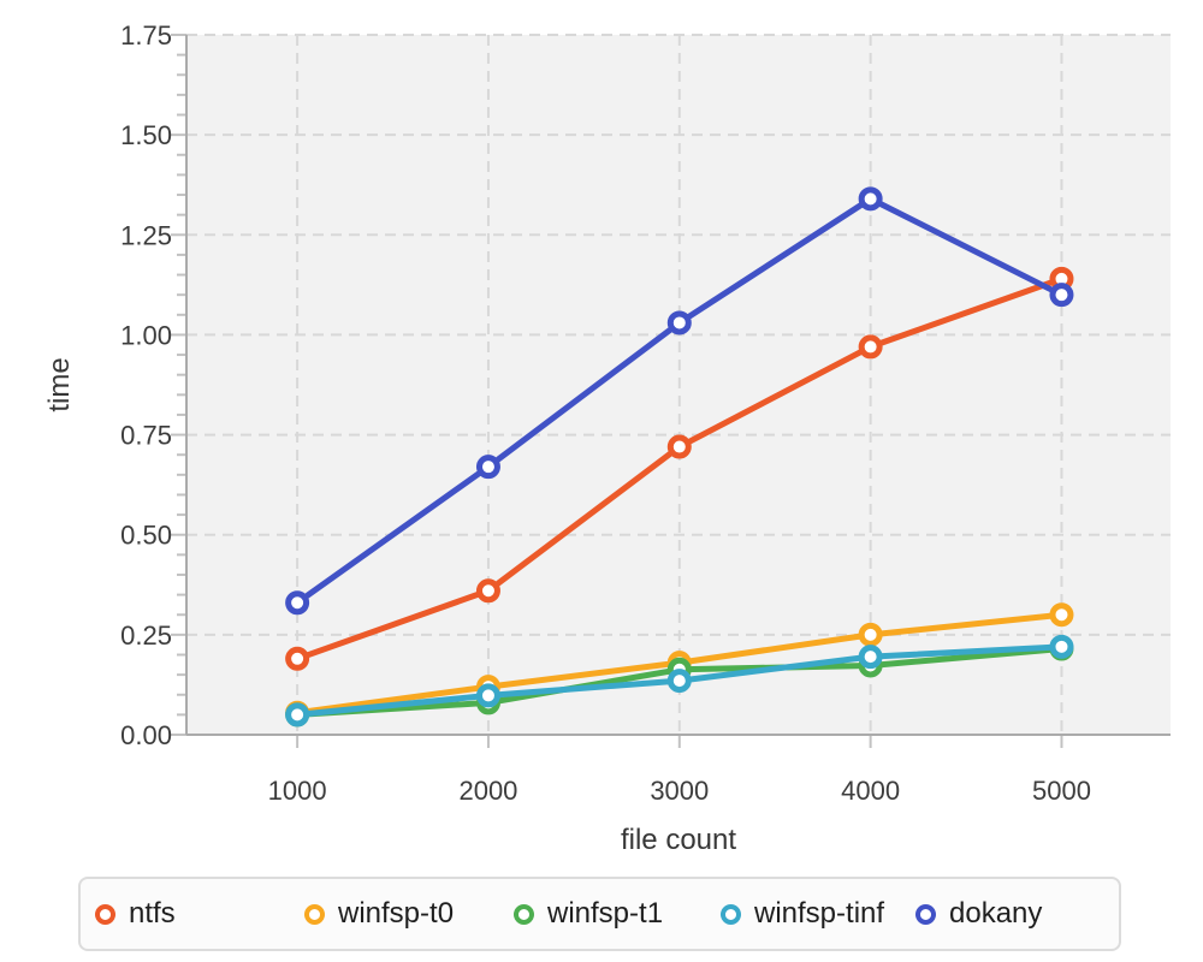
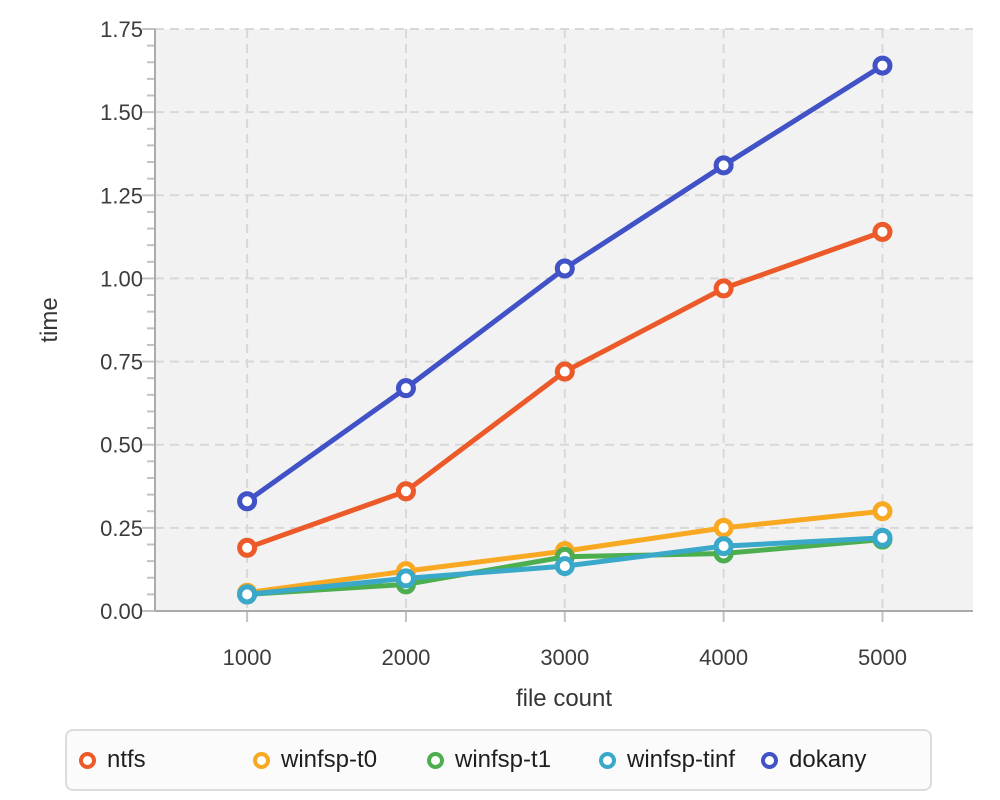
dokany/5000: 1.10 -> 1.64
